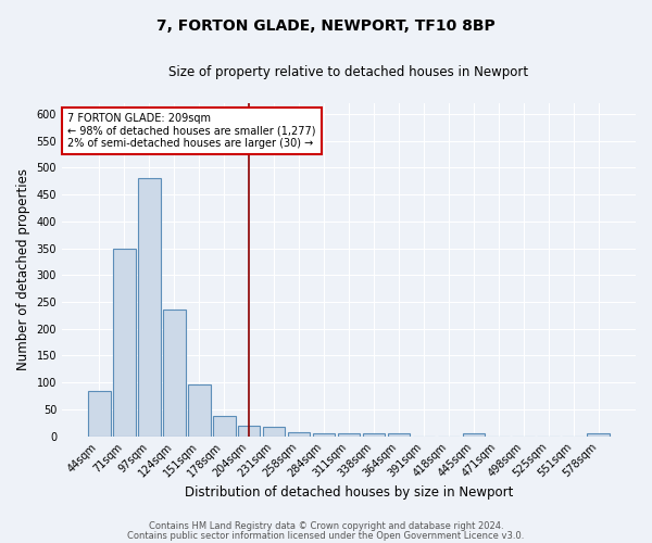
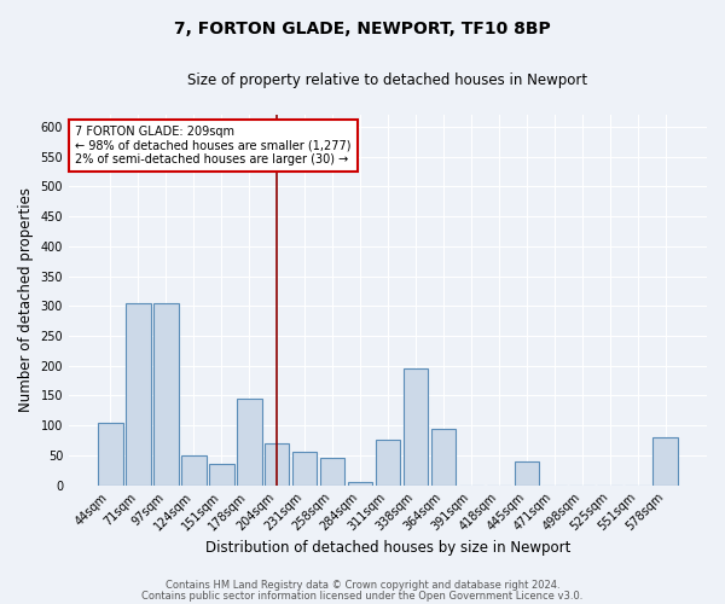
44sqm: 85 -> 105
71sqm: 350 -> 305
97sqm: 480 -> 305
124sqm: 235 -> 50
151sqm: 97 -> 35
178sqm: 37 -> 145
204sqm: 20 -> 70
231sqm: 18 -> 55
258sqm: 8 -> 45
311sqm: 5 -> 75
338sqm: 5 -> 195
364sqm: 5 -> 95
445sqm: 5 -> 40
578sqm: 5 -> 80
